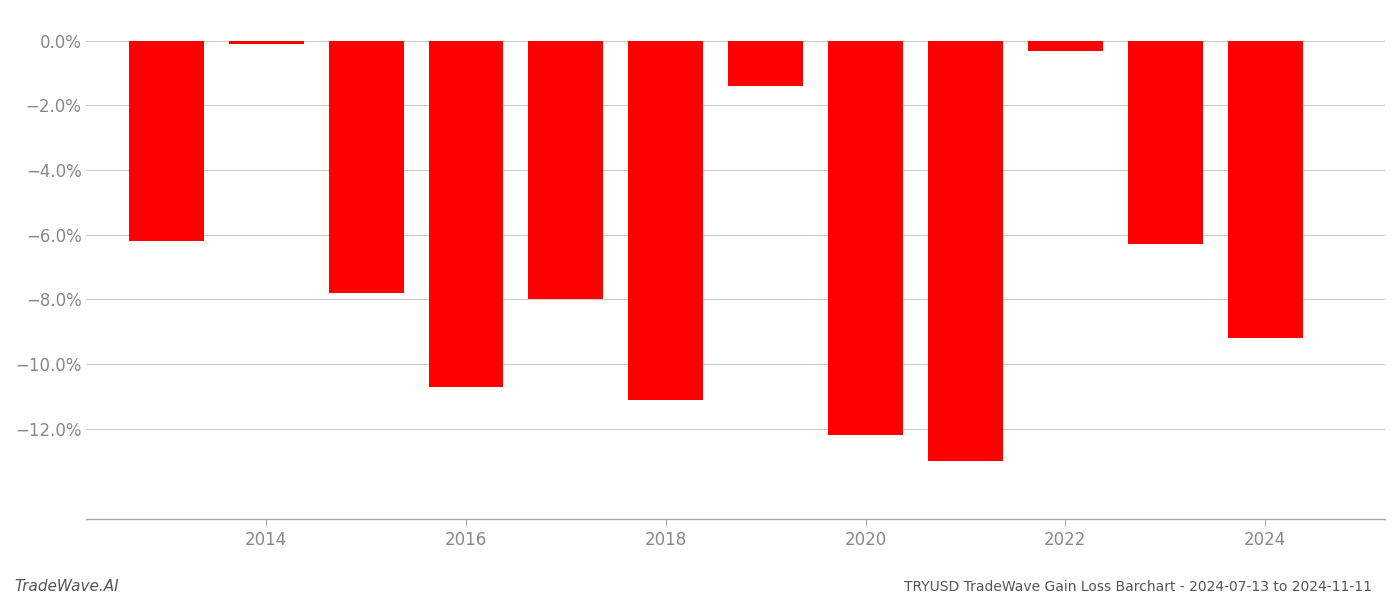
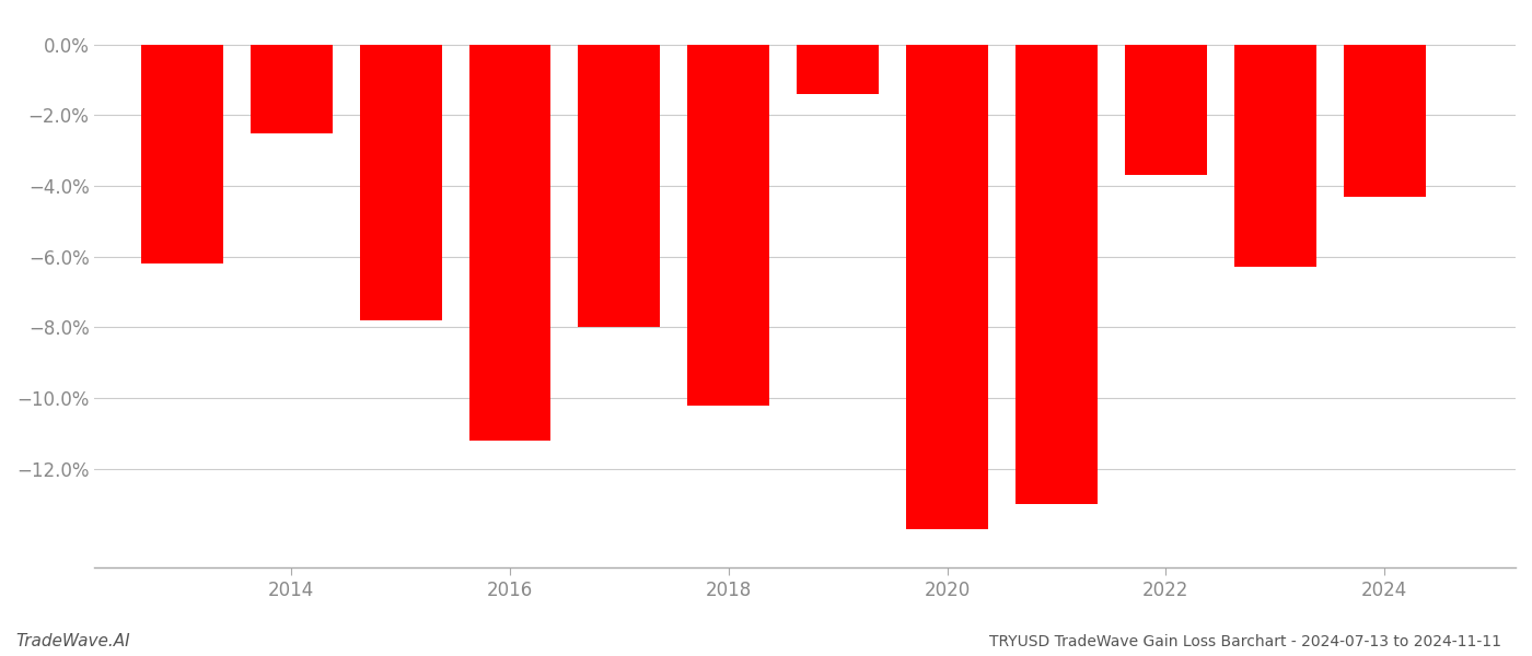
2014: -0.1% -> -2.5%
2016: -10.7% -> -11.2%
2018: -11.1% -> -10.2%
2020: -12.2% -> -13.7%
2022: -0.3% -> -3.7%
2024: -9.2% -> -4.3%
